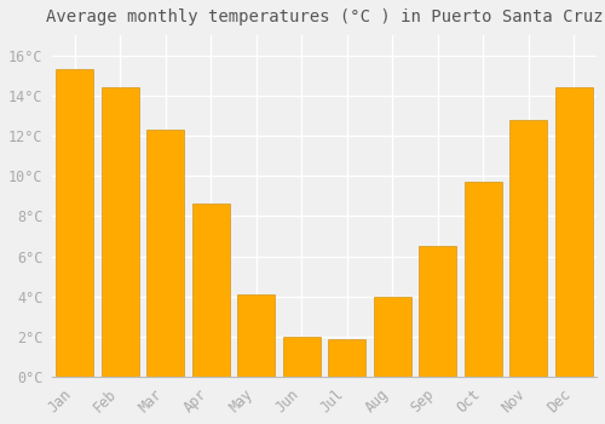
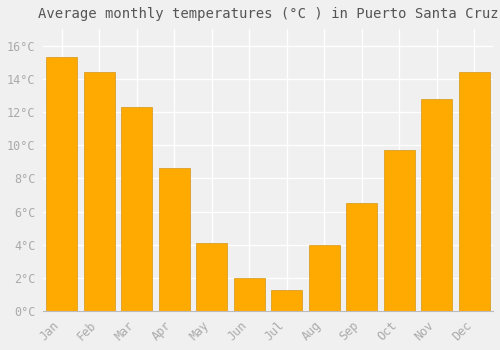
Jul: 1.9°C -> 1.3°C
